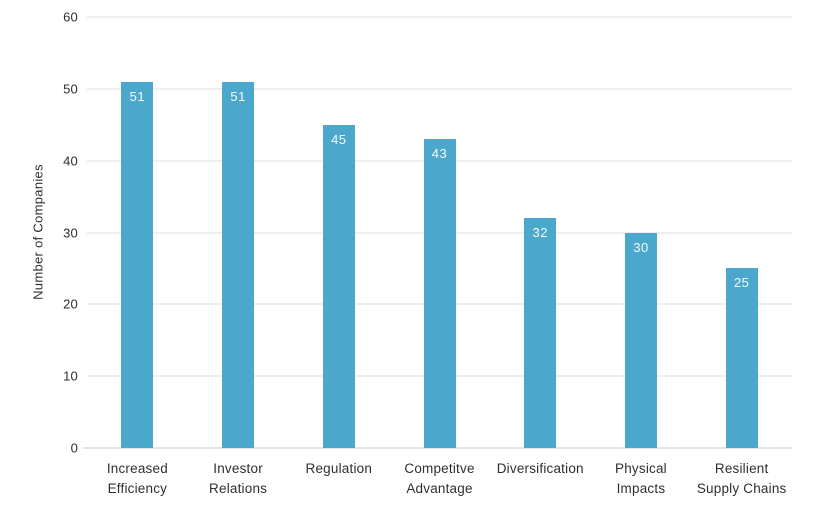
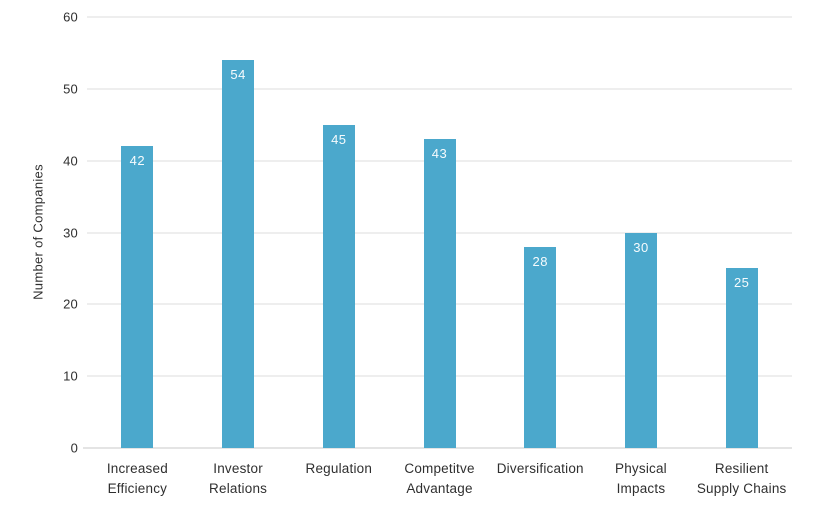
Increased Efficiency: 51 -> 42
Investor Relations: 51 -> 54
Diversification: 32 -> 28
